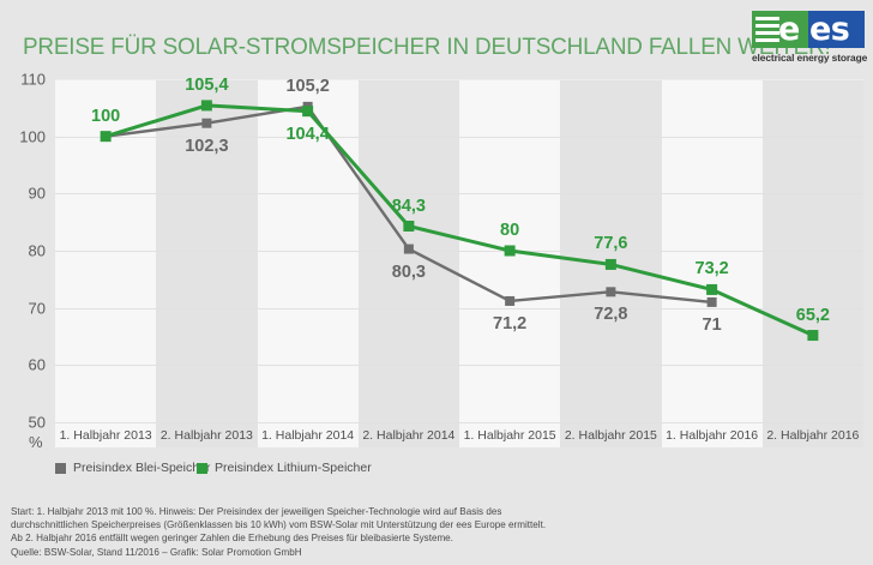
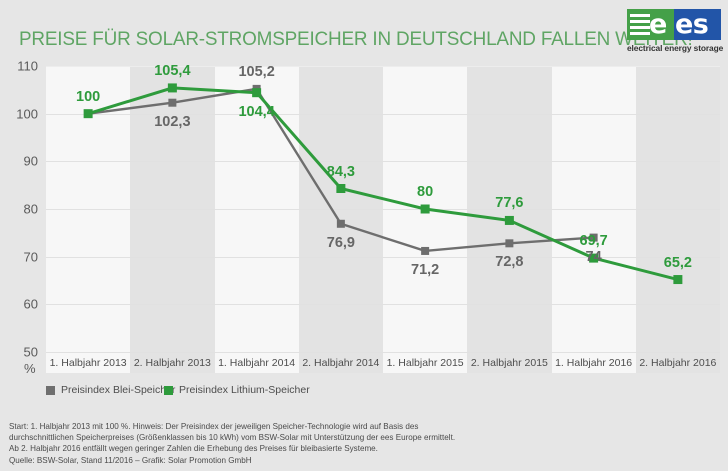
Preisindex Blei-Speicher/2. Halbjahr 2014: 80,3 -> 76,9
Preisindex Blei-Speicher/1. Halbjahr 2016: 71 -> 74
Preisindex Lithium-Speicher/1. Halbjahr 2016: 73,2 -> 69,7
